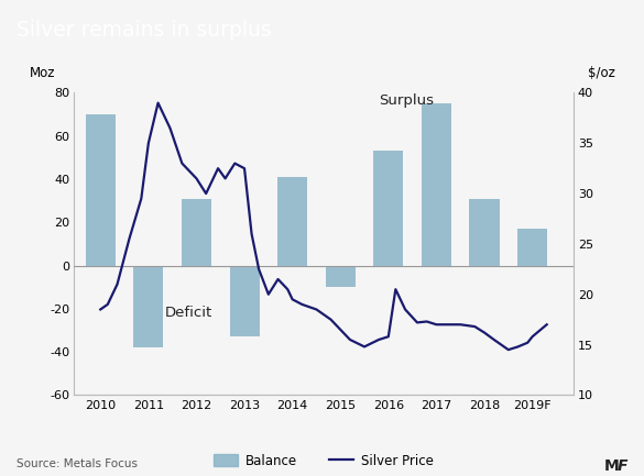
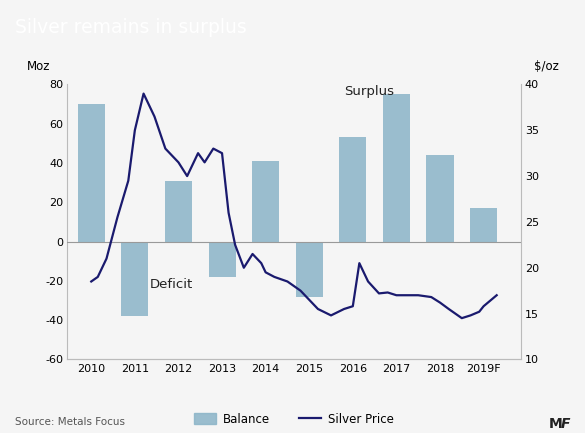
Balance/2013: -33 -> -18
Balance/2015: -10 -> -28
Balance/2018: 31 -> 44
